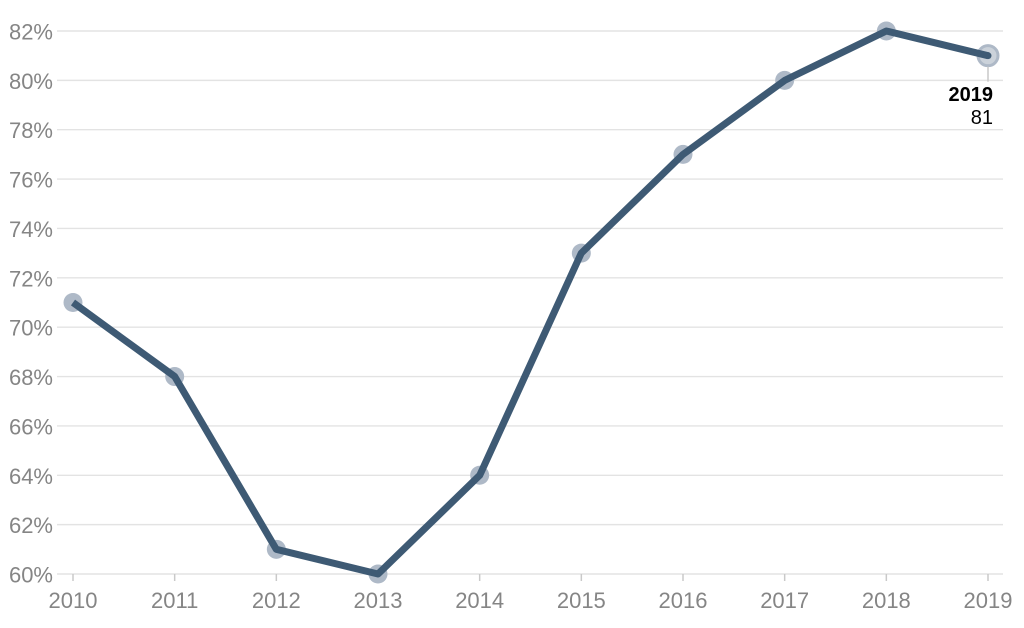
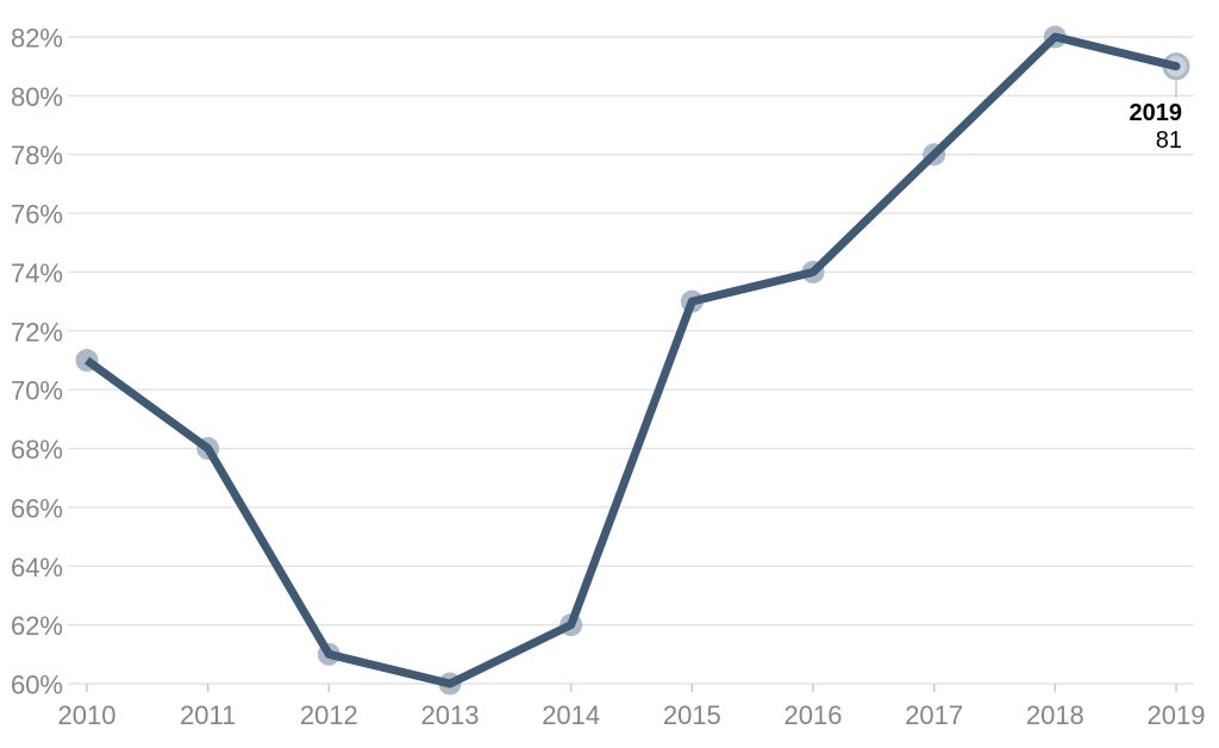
2014: 64% -> 62%
2016: 77% -> 74%
2017: 80% -> 78%
